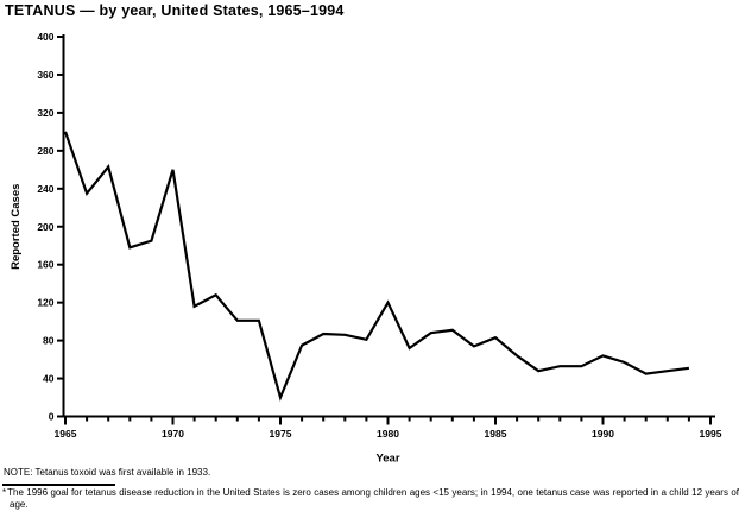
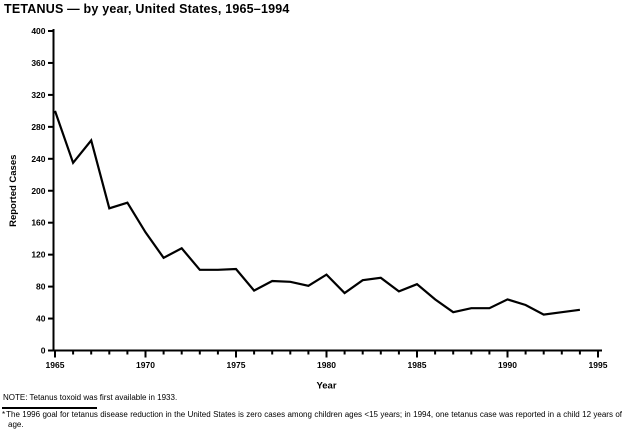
1970: 260 -> 150
1975: 20 -> 100
1980: 120 -> 100
